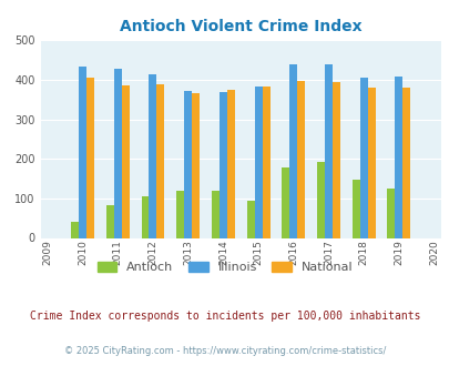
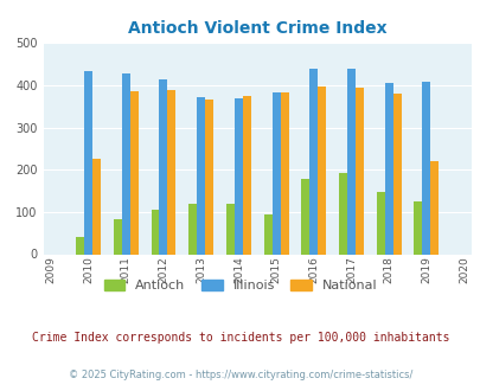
National/2010: 405 -> 225
National/2019: 379 -> 220
